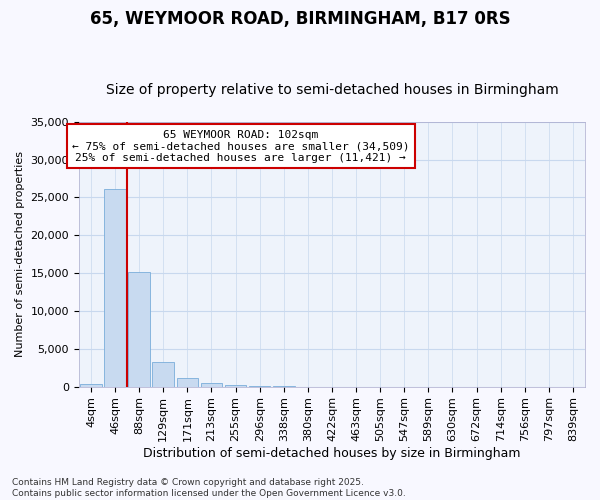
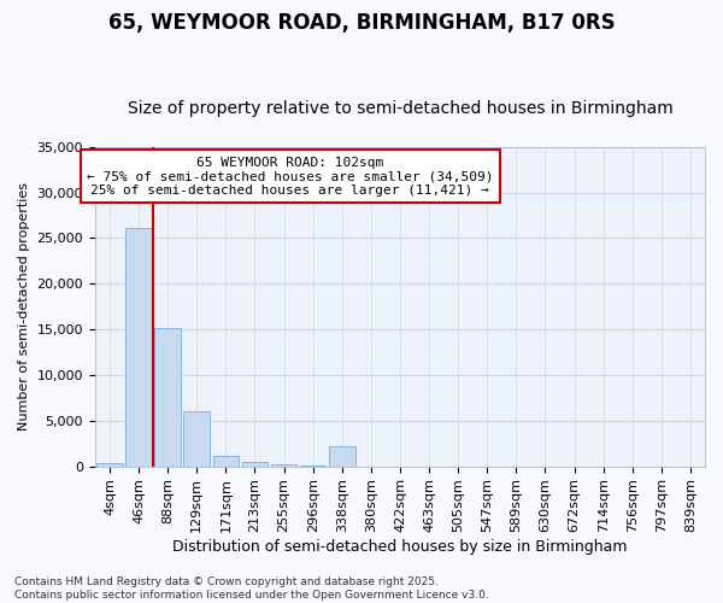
129sqm: 3,300 -> 6,000
338sqm: 0 -> 2,200
